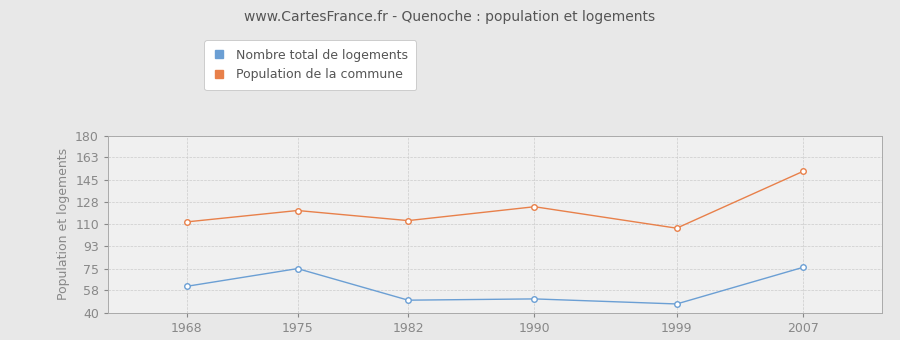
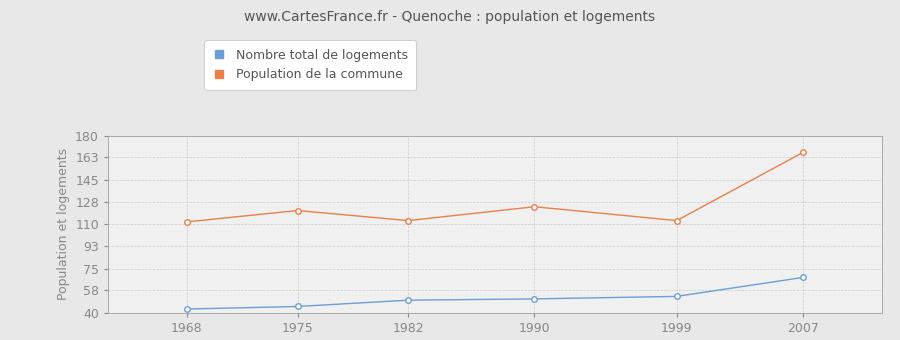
Nombre total de logements/1968: 61 -> 43
Nombre total de logements/1975: 75 -> 45
Nombre total de logements/1999: 47 -> 53
Population de la commune/1999: 107 -> 113
Nombre total de logements/2007: 76 -> 68
Population de la commune/2007: 152 -> 167
